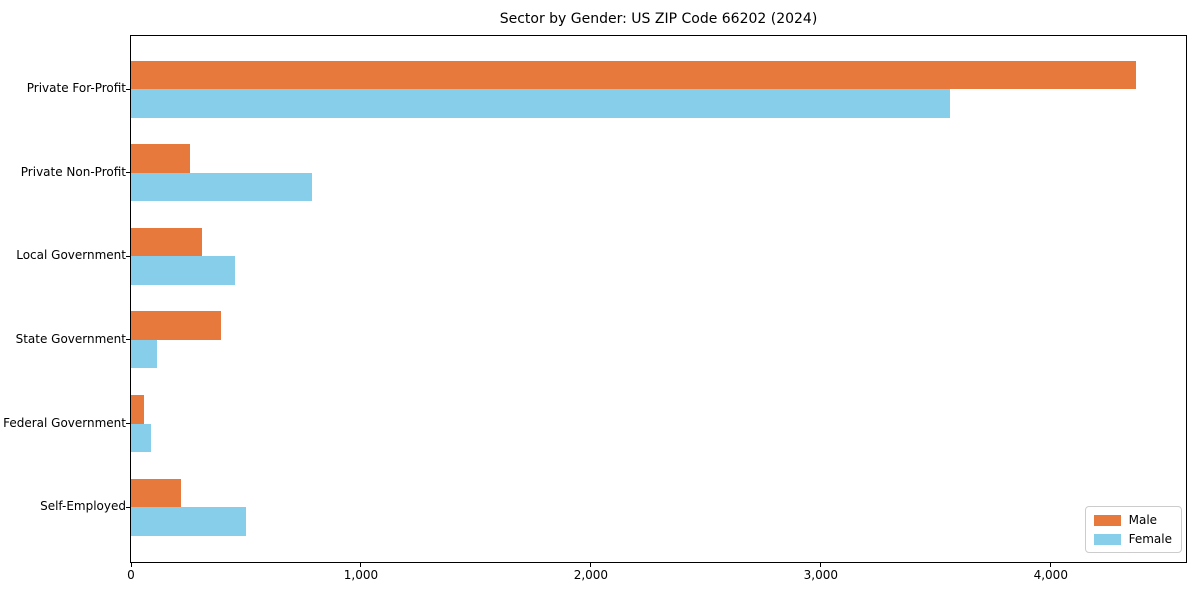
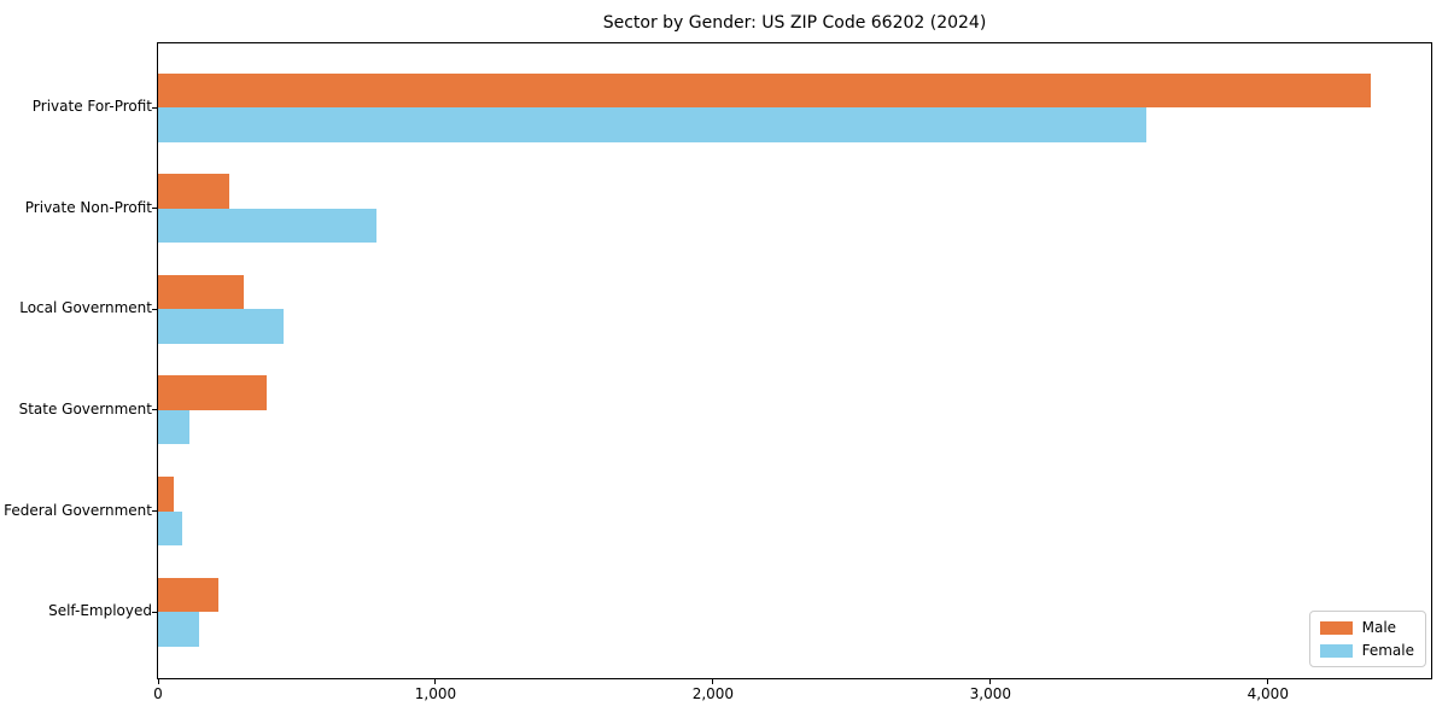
Female/Self-Employed: 500 -> 150
